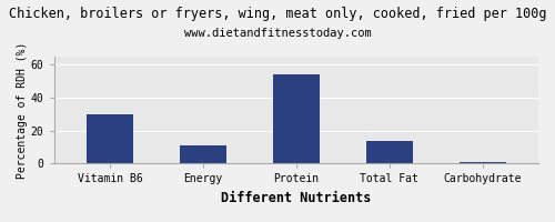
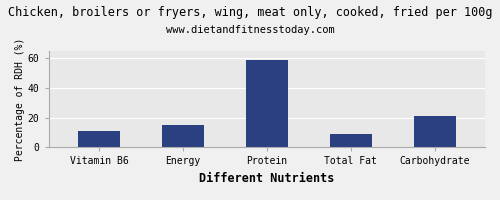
Vitamin B6: 30 -> 11
Energy: 11 -> 15
Protein: 54 -> 59
Total Fat: 14 -> 9
Carbohydrate: 1 -> 21
